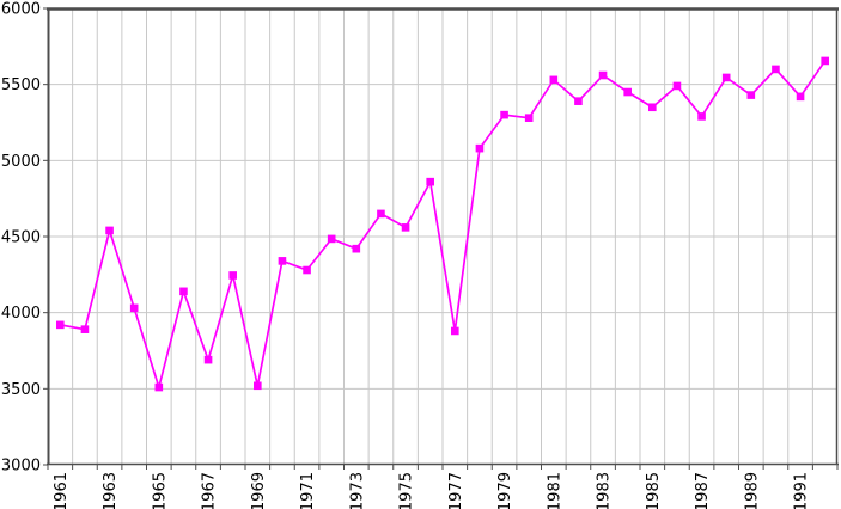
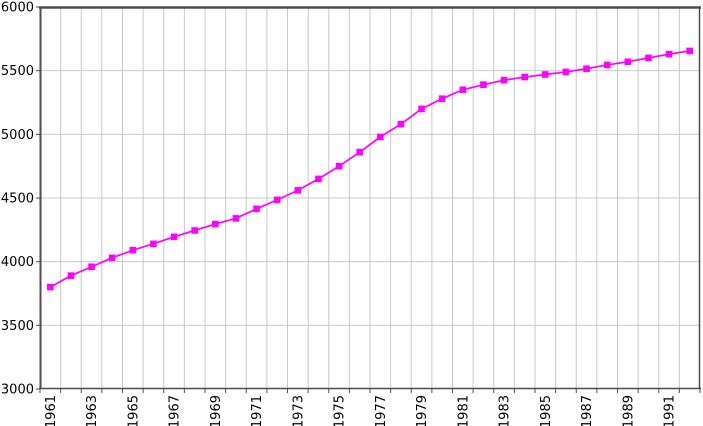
1961: 13920 -> 13800
1963: 14540 -> 13960
1965: 13510 -> 14090
1967: 13690 -> 14200
1969: 13520 -> 14300
1971: 14280 -> 14420
1973: 14420 -> 14560
1975: 14560 -> 14750
1977: 13880 -> 14980
1979: 15300 -> 15200
1981: 15530 -> 15350
1983: 15560 -> 15420
1985: 15350 -> 15470
1987: 15290 -> 15520
1989: 15430 -> 15570
1991: 15420 -> 15630
